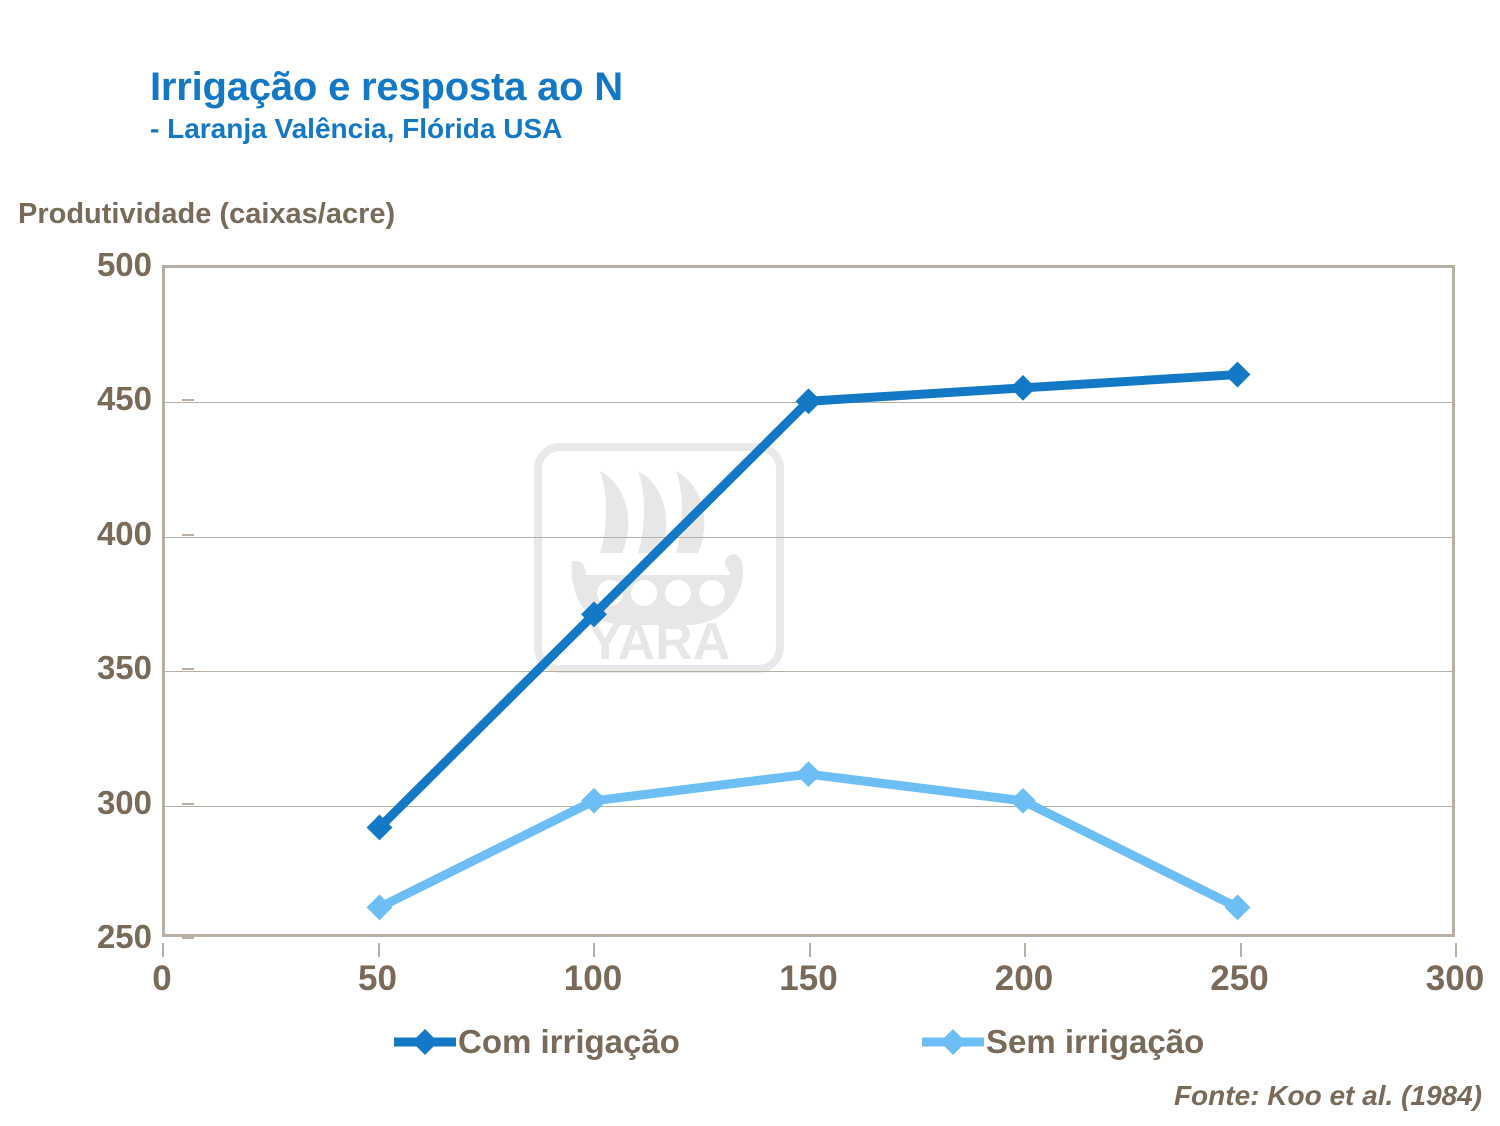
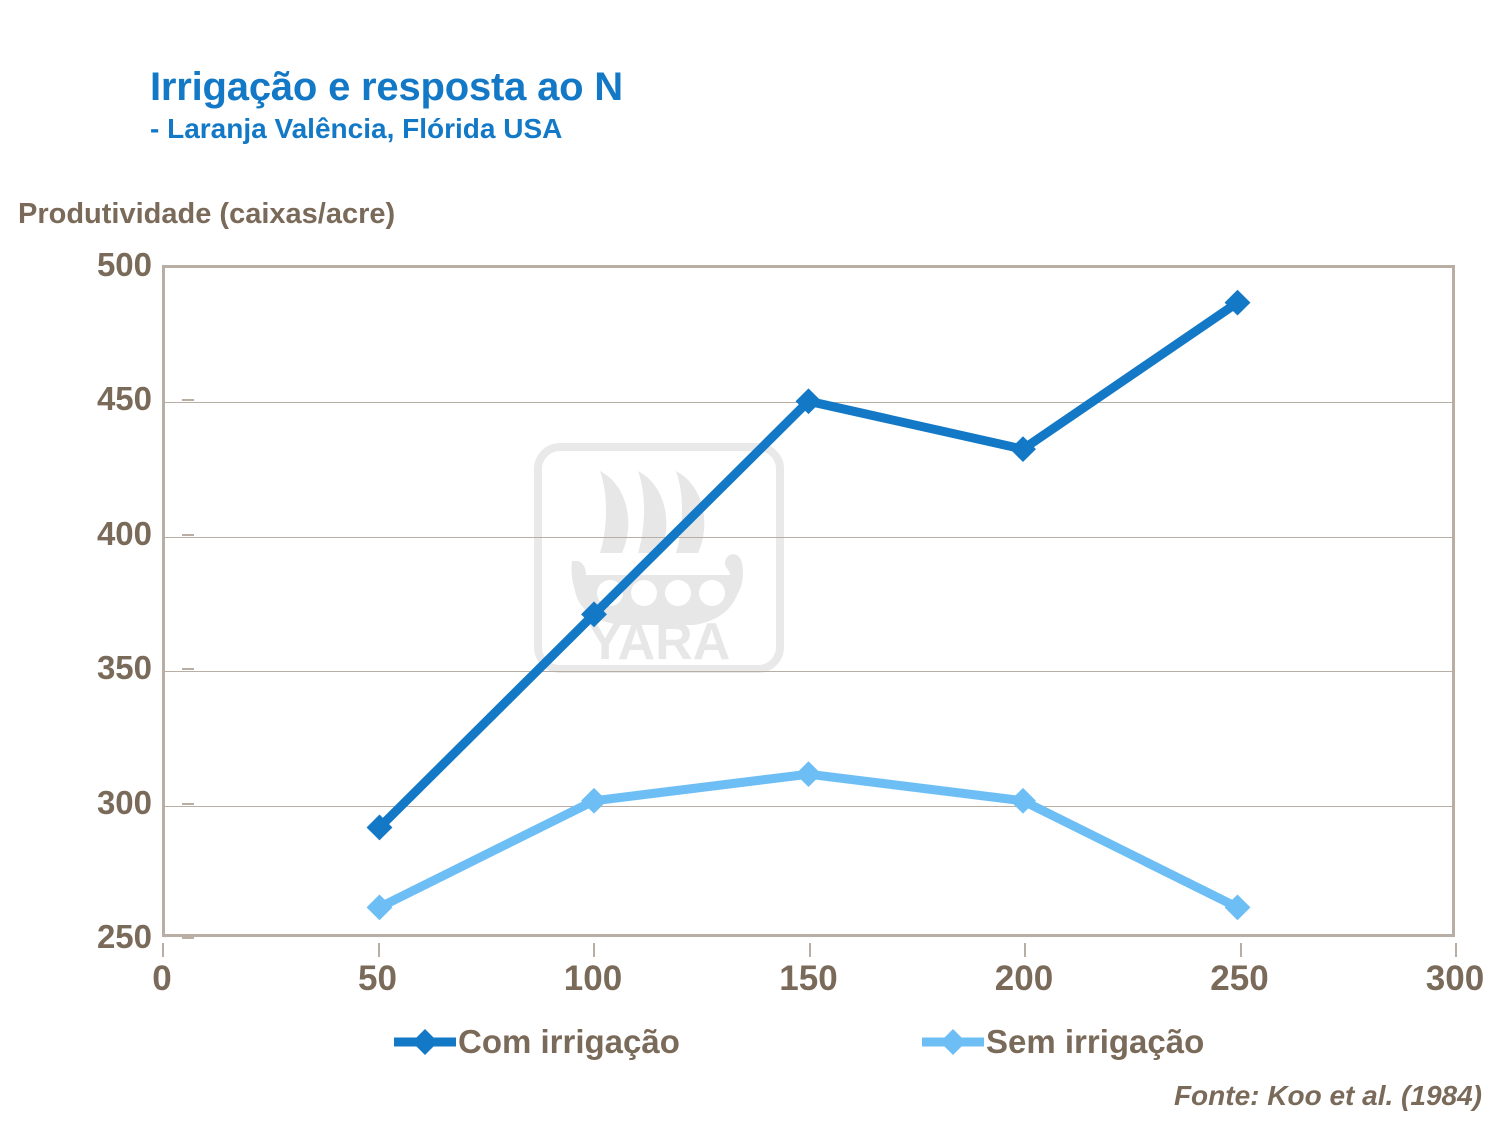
Com irrigação/200: 455 -> 432
Com irrigação/250: 460 -> 487
